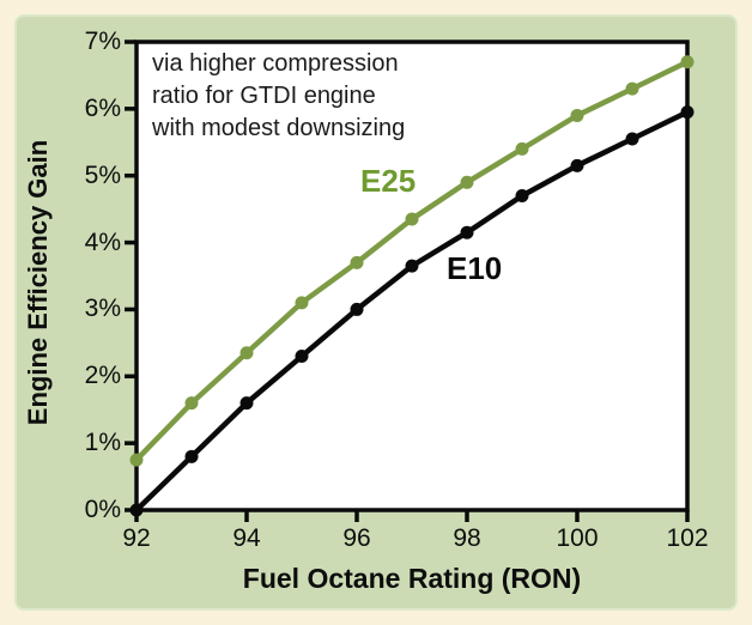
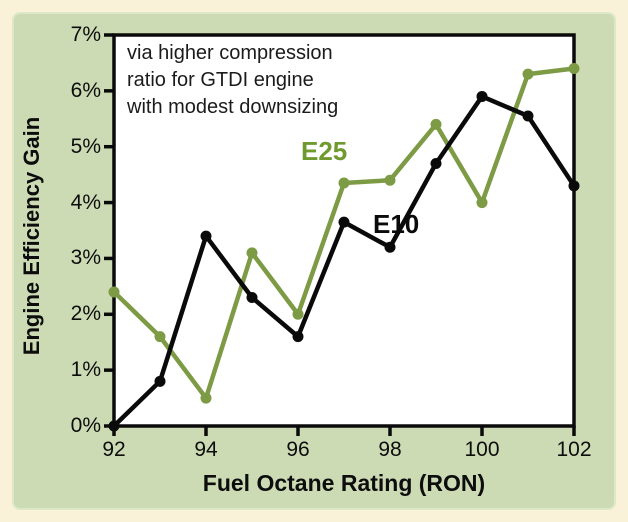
E25/92: 0.8% -> 2.4%
E25/94: 2.4% -> 0.5%
E10/94: 1.6% -> 3.4%
E25/96: 3.7% -> 2.0%
E10/96: 3.0% -> 1.6%
E25/98: 4.9% -> 4.4%
E10/98: 4.2% -> 3.2%
E25/100: 5.9% -> 4.0%
E10/100: 5.2% -> 5.9%
E25/102: 6.7% -> 6.4%
E10/102: 6.0% -> 4.3%
